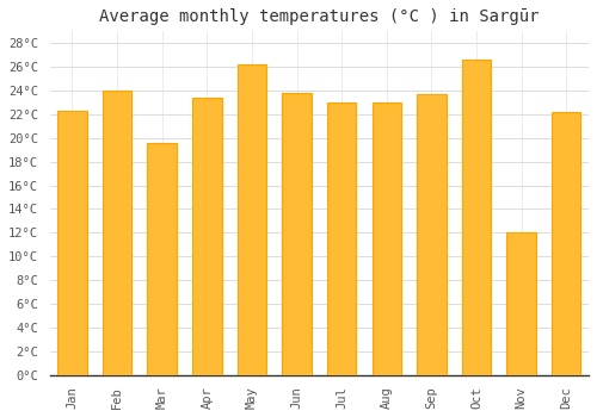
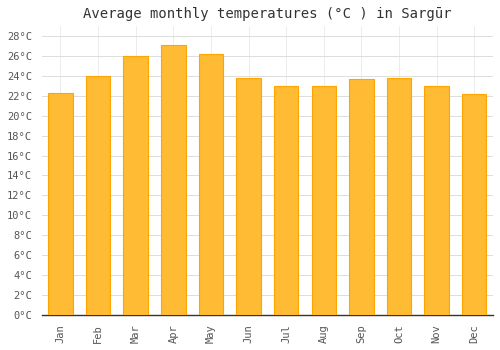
Mar: 19.6°C -> 26.0°C
Apr: 23.4°C -> 27.1°C
Oct: 26.6°C -> 23.8°C
Nov: 12.0°C -> 23.0°C
